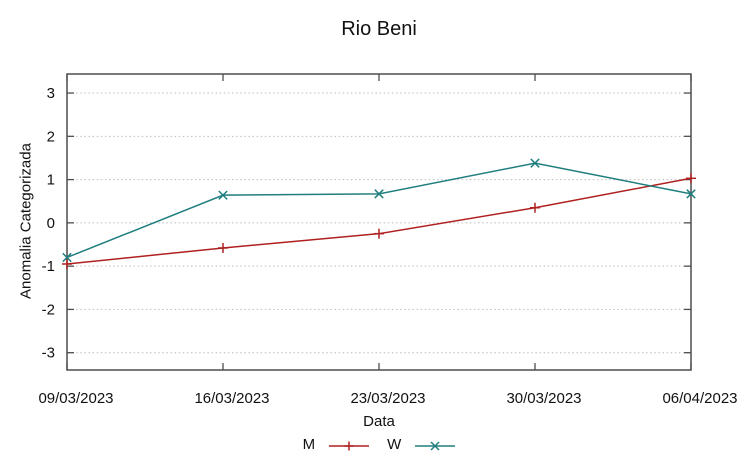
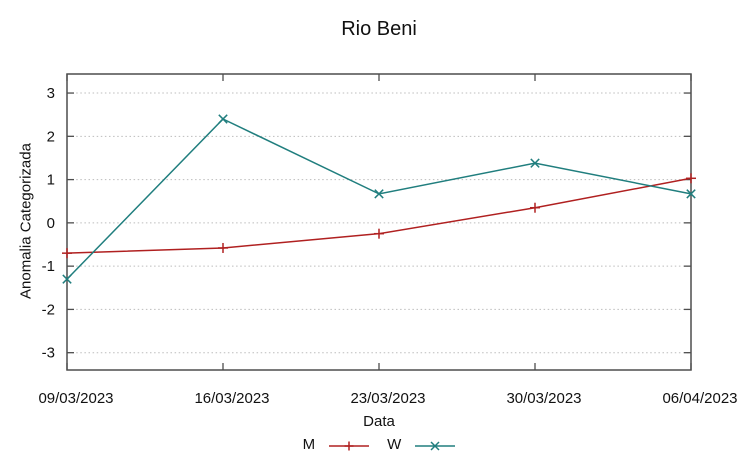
M/09/03/2023: -0.9 -> -0.7
W/09/03/2023: -0.8 -> -1.3
W/16/03/2023: 0.6 -> 2.4
